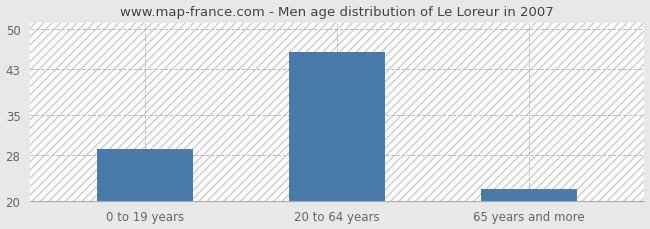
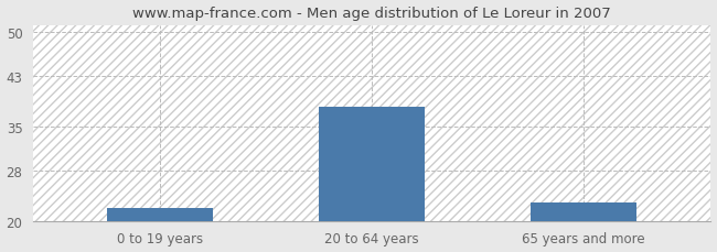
0 to 19 years: 29 -> 22
20 to 64 years: 46 -> 38
65 years and more: 22 -> 23
